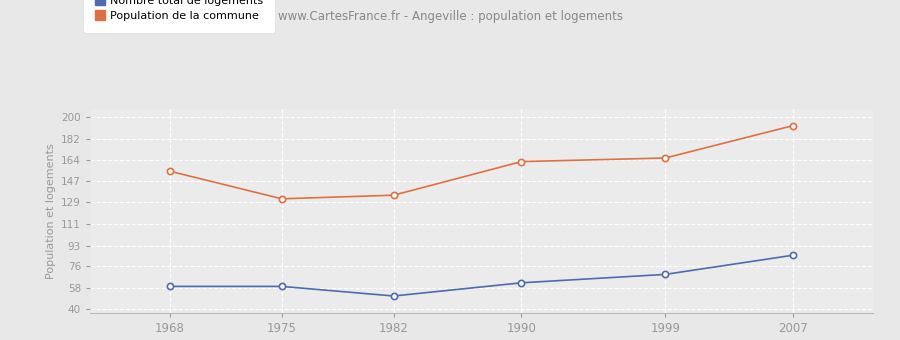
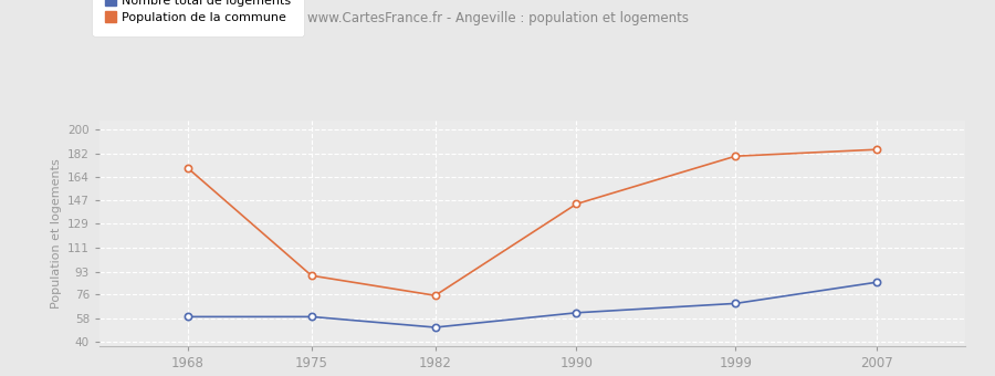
Population de la commune/1968: 155 -> 171
Population de la commune/1975: 132 -> 90
Population de la commune/1982: 135 -> 75
Population de la commune/1990: 163 -> 144
Population de la commune/1999: 166 -> 180
Population de la commune/2007: 193 -> 185
